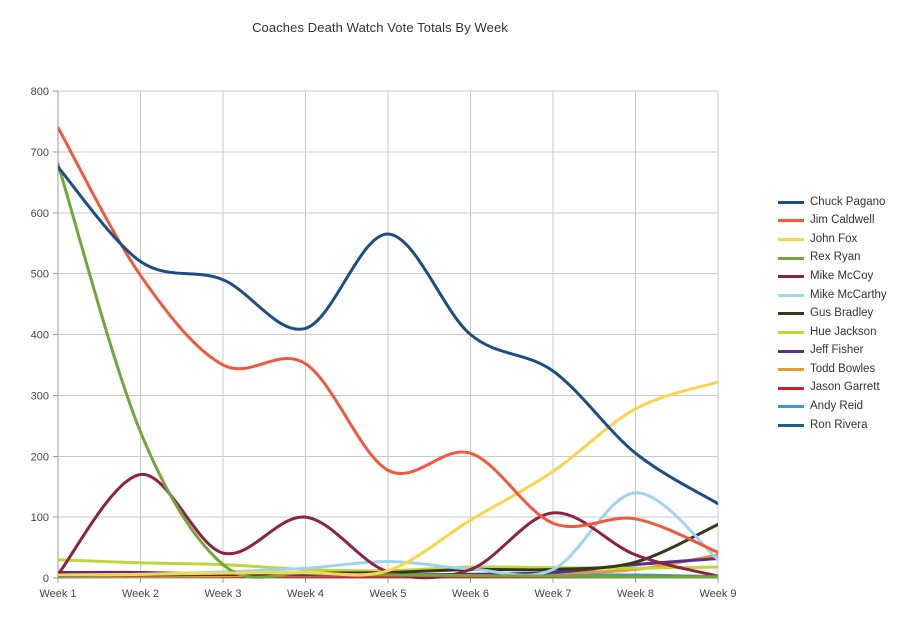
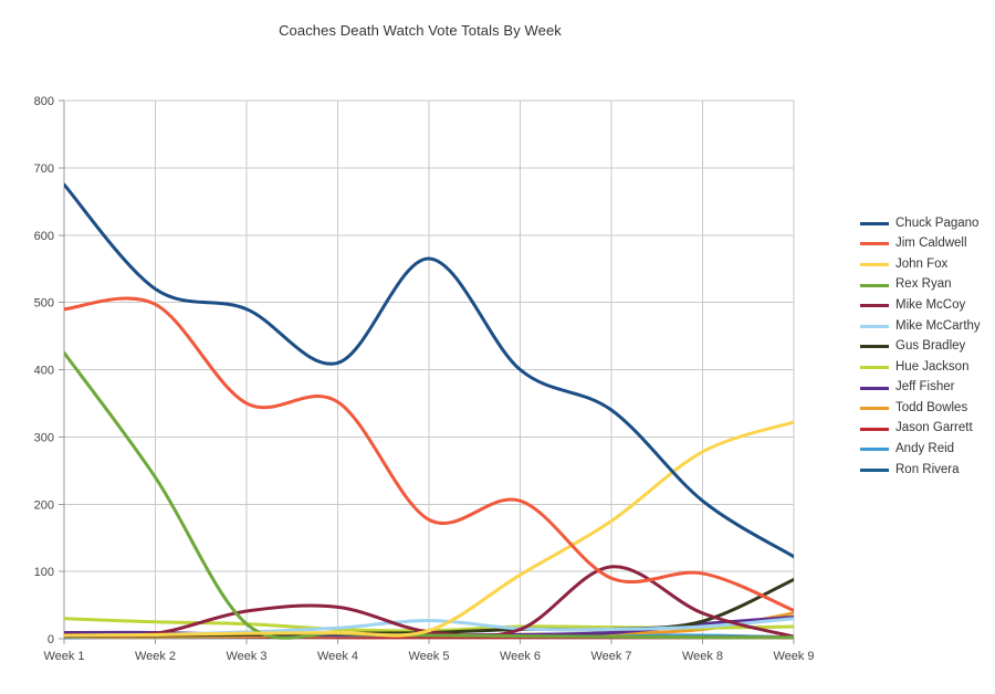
Jim Caldwell/Week 1: 740 -> 490
Rex Ryan/Week 1: 680 -> 420
Mike McCoy/Week 2: 170 -> 10
Mike McCoy/Week 4: 100 -> 50
Mike McCarthy/Week 8: 140 -> 20
